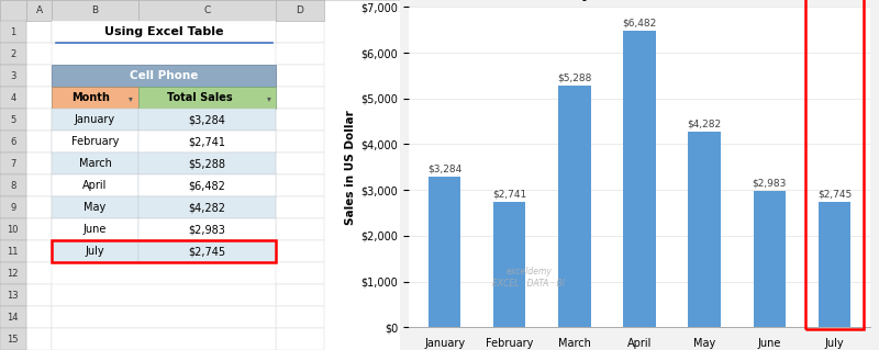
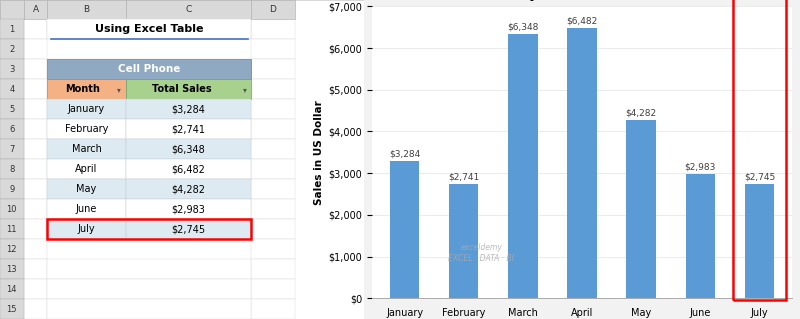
March: $5,288 -> $6,348
